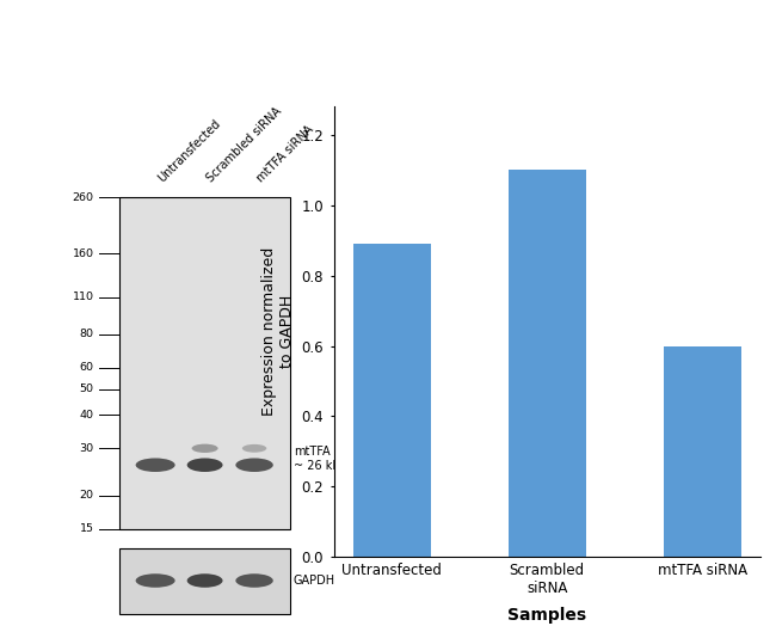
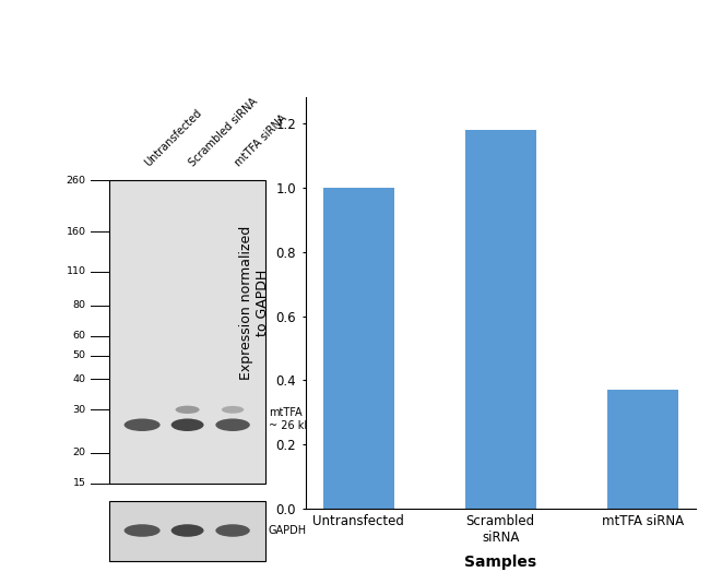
Untransfected: 0.89 -> 1.00
Scrambled siRNA: 1.10 -> 1.18
mtTFA siRNA: 0.60 -> 0.37
